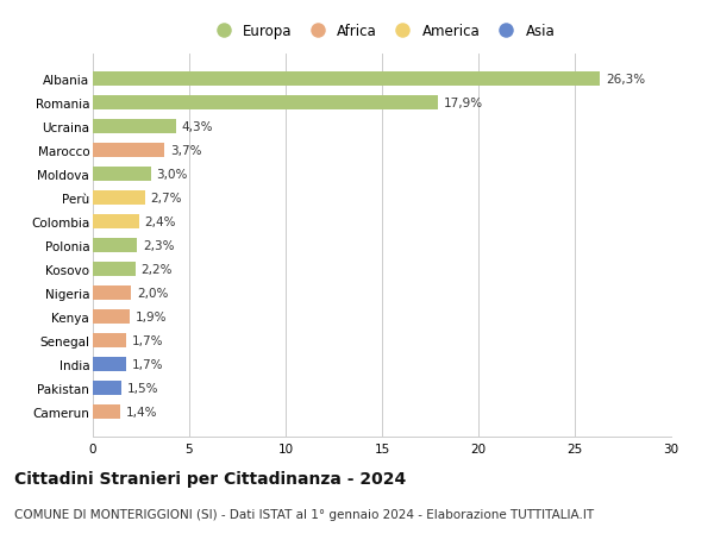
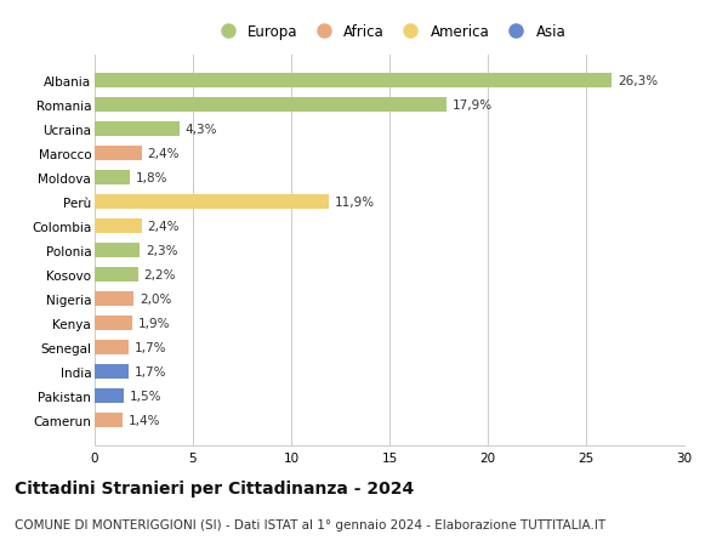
Marocco: 3,7% -> 2,4%
Moldova: 3,0% -> 1,8%
Perù: 2,7% -> 11,9%
